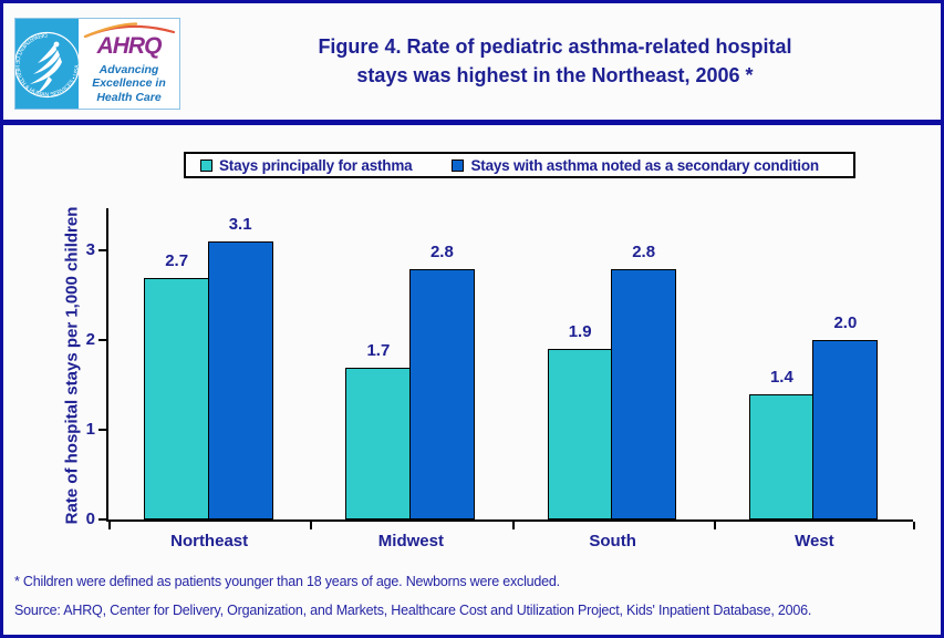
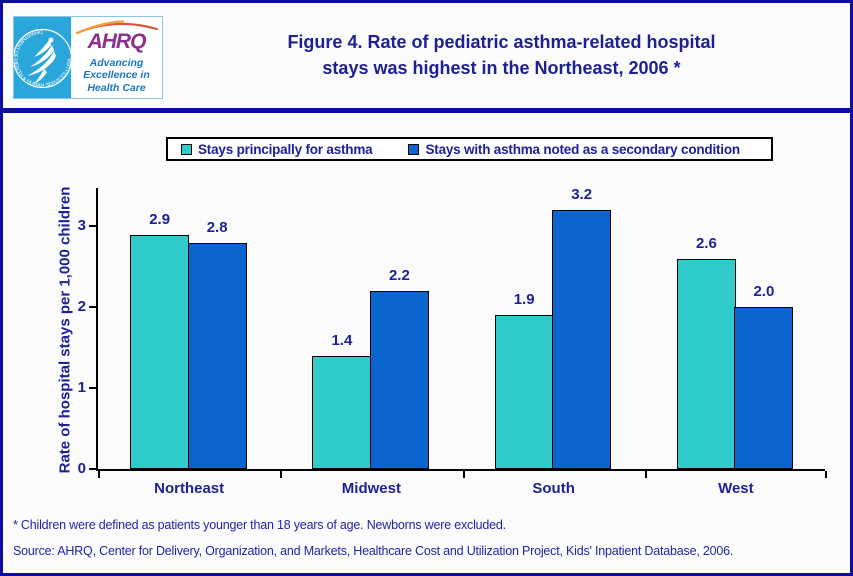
Stays principally for asthma/Northeast: 2.7 -> 2.9
Stays with asthma noted as a secondary condition/Northeast: 3.1 -> 2.8
Stays principally for asthma/Midwest: 1.7 -> 1.4
Stays with asthma noted as a secondary condition/Midwest: 2.8 -> 2.2
Stays with asthma noted as a secondary condition/South: 2.8 -> 3.2
Stays principally for asthma/West: 1.4 -> 2.6
